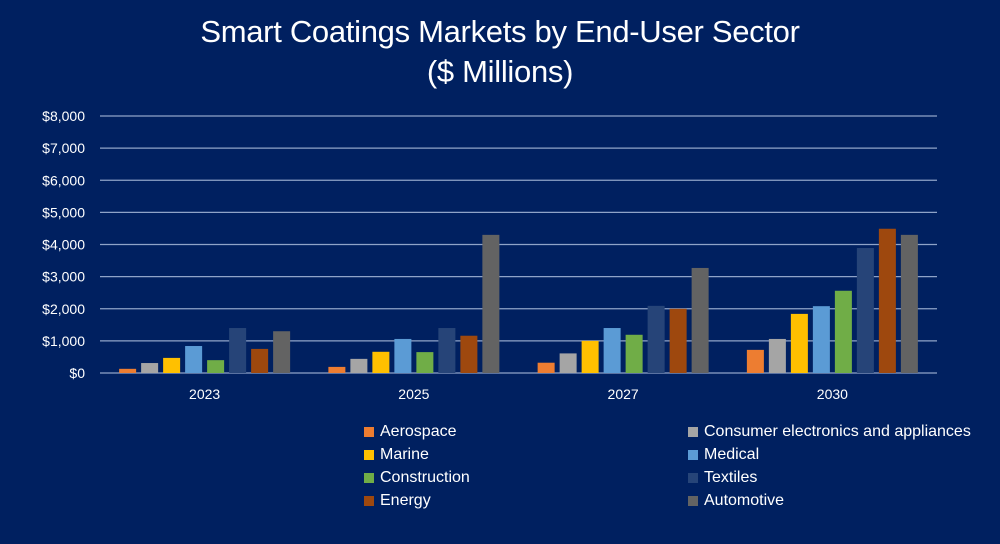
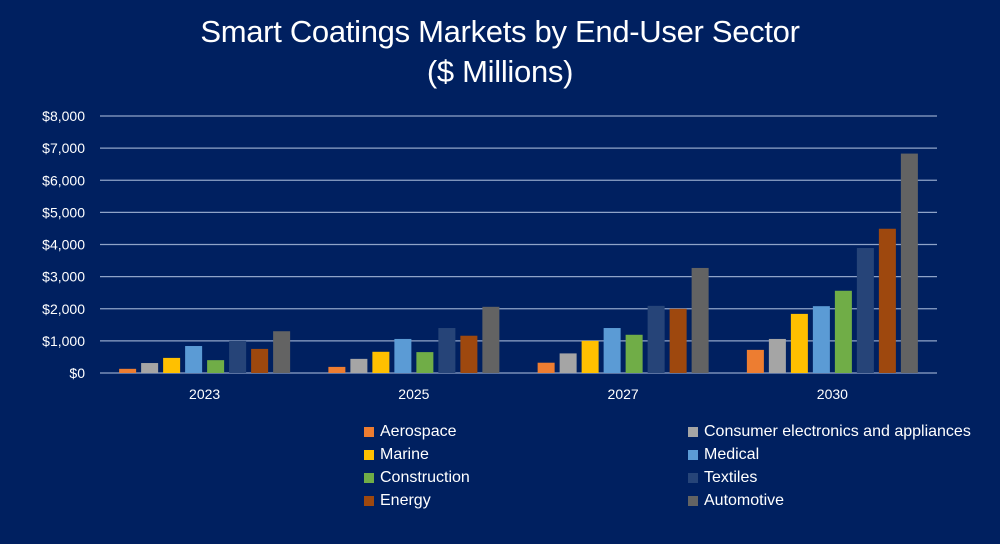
Textiles/2023: $1400 -> $1000
Automotive/2025: $4300 -> $2100
Automotive/2030: $4300 -> $6800
